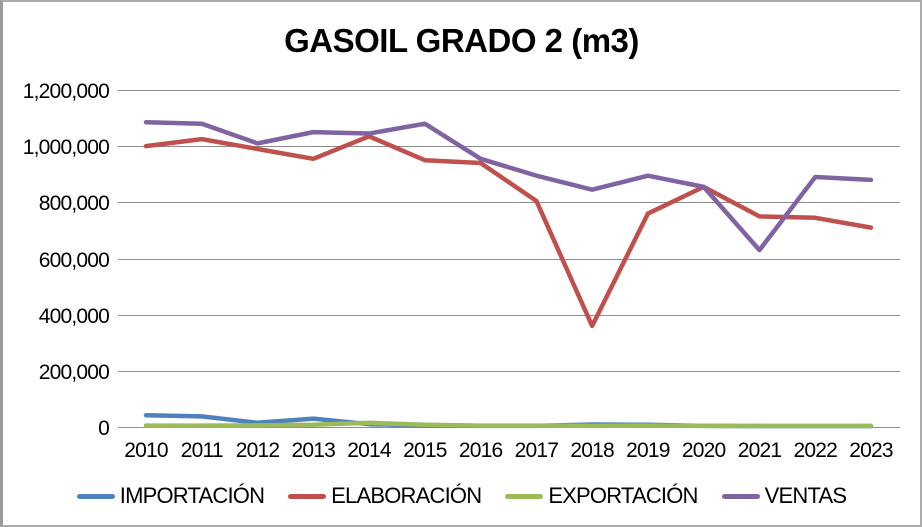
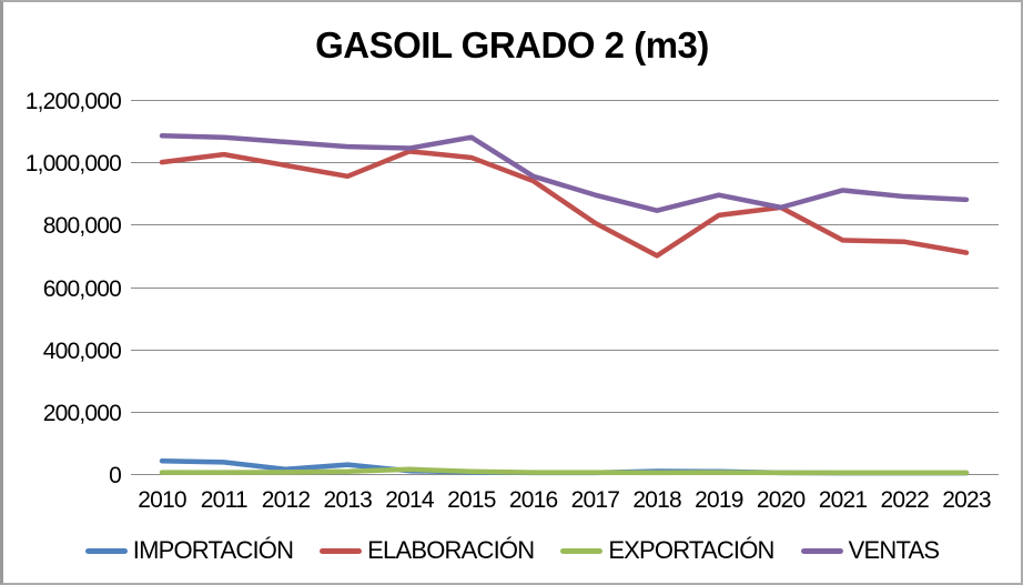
VENTAS/2012: 1010000 -> 1060000
ELABORACIÓN/2015: 950000 -> 1020000
ELABORACIÓN/2018: 360000 -> 700000
ELABORACIÓN/2019: 760000 -> 830000
VENTAS/2021: 630000 -> 910000
